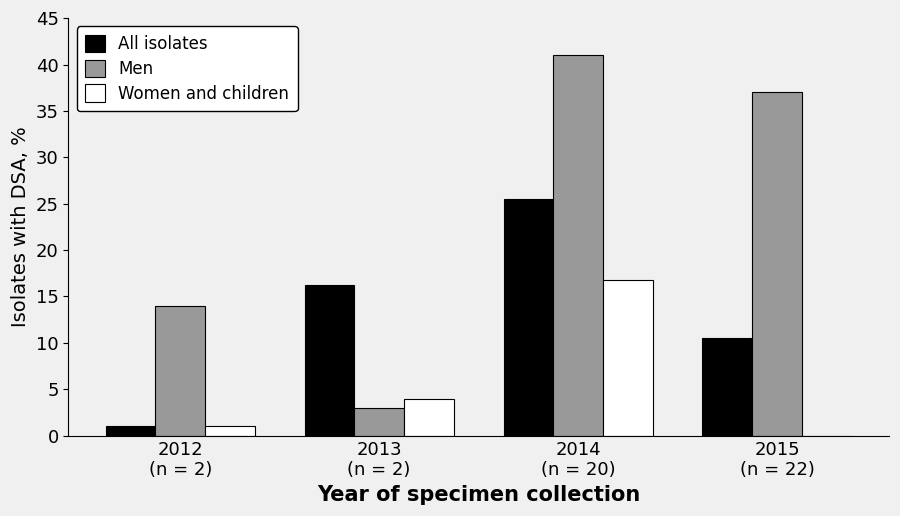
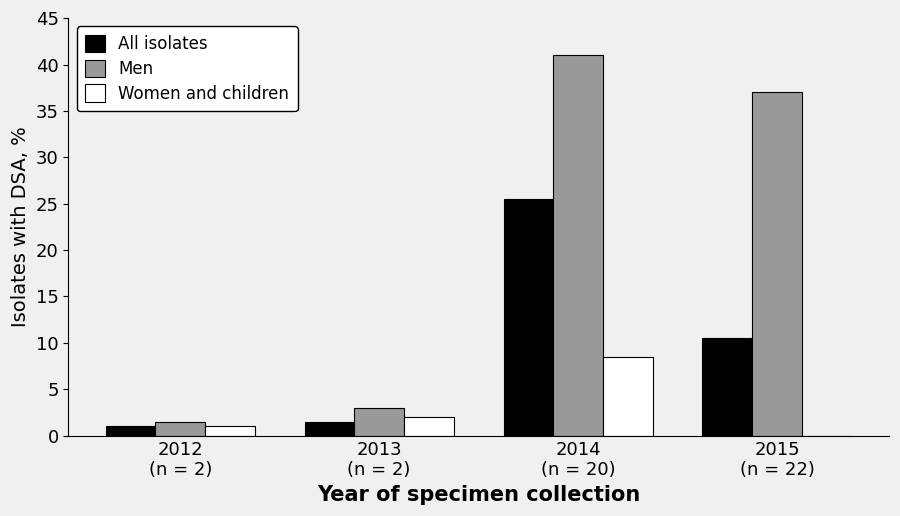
Men/2012 (n = 2): 14.0 -> 1.5
All isolates/2013 (n = 2): 16.2 -> 1.5
Women and children/2013 (n = 2): 4.0 -> 2.0
Women and children/2014 (n = 20): 16.8 -> 8.5
